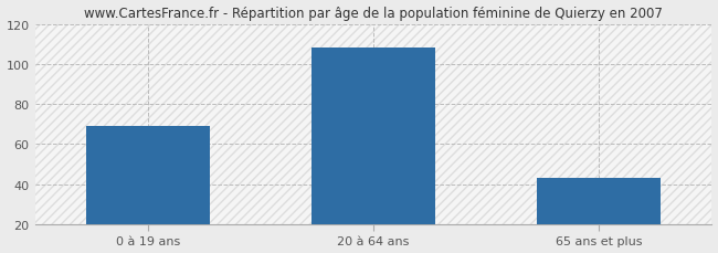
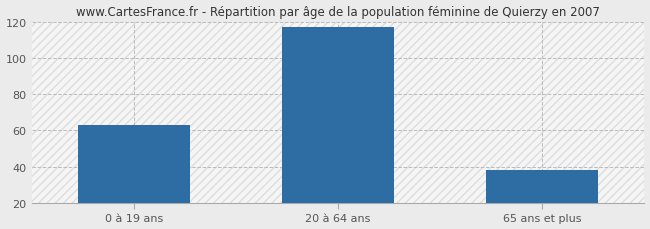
0 à 19 ans: 69 -> 63
20 à 64 ans: 108 -> 117
65 ans et plus: 43 -> 38
